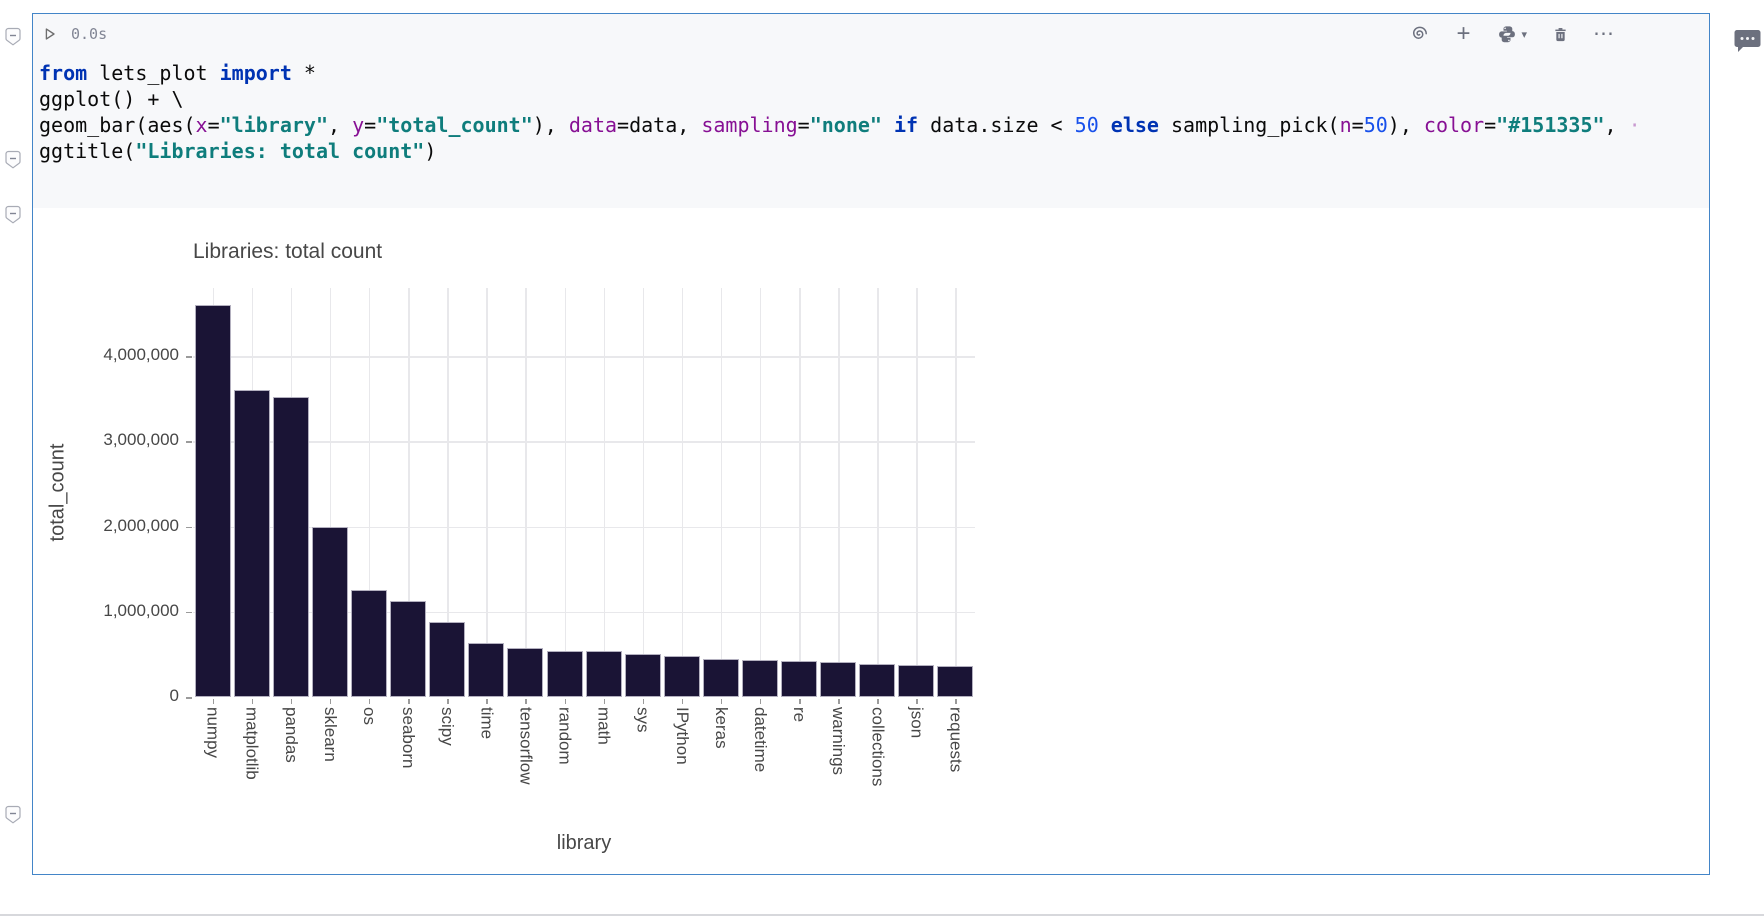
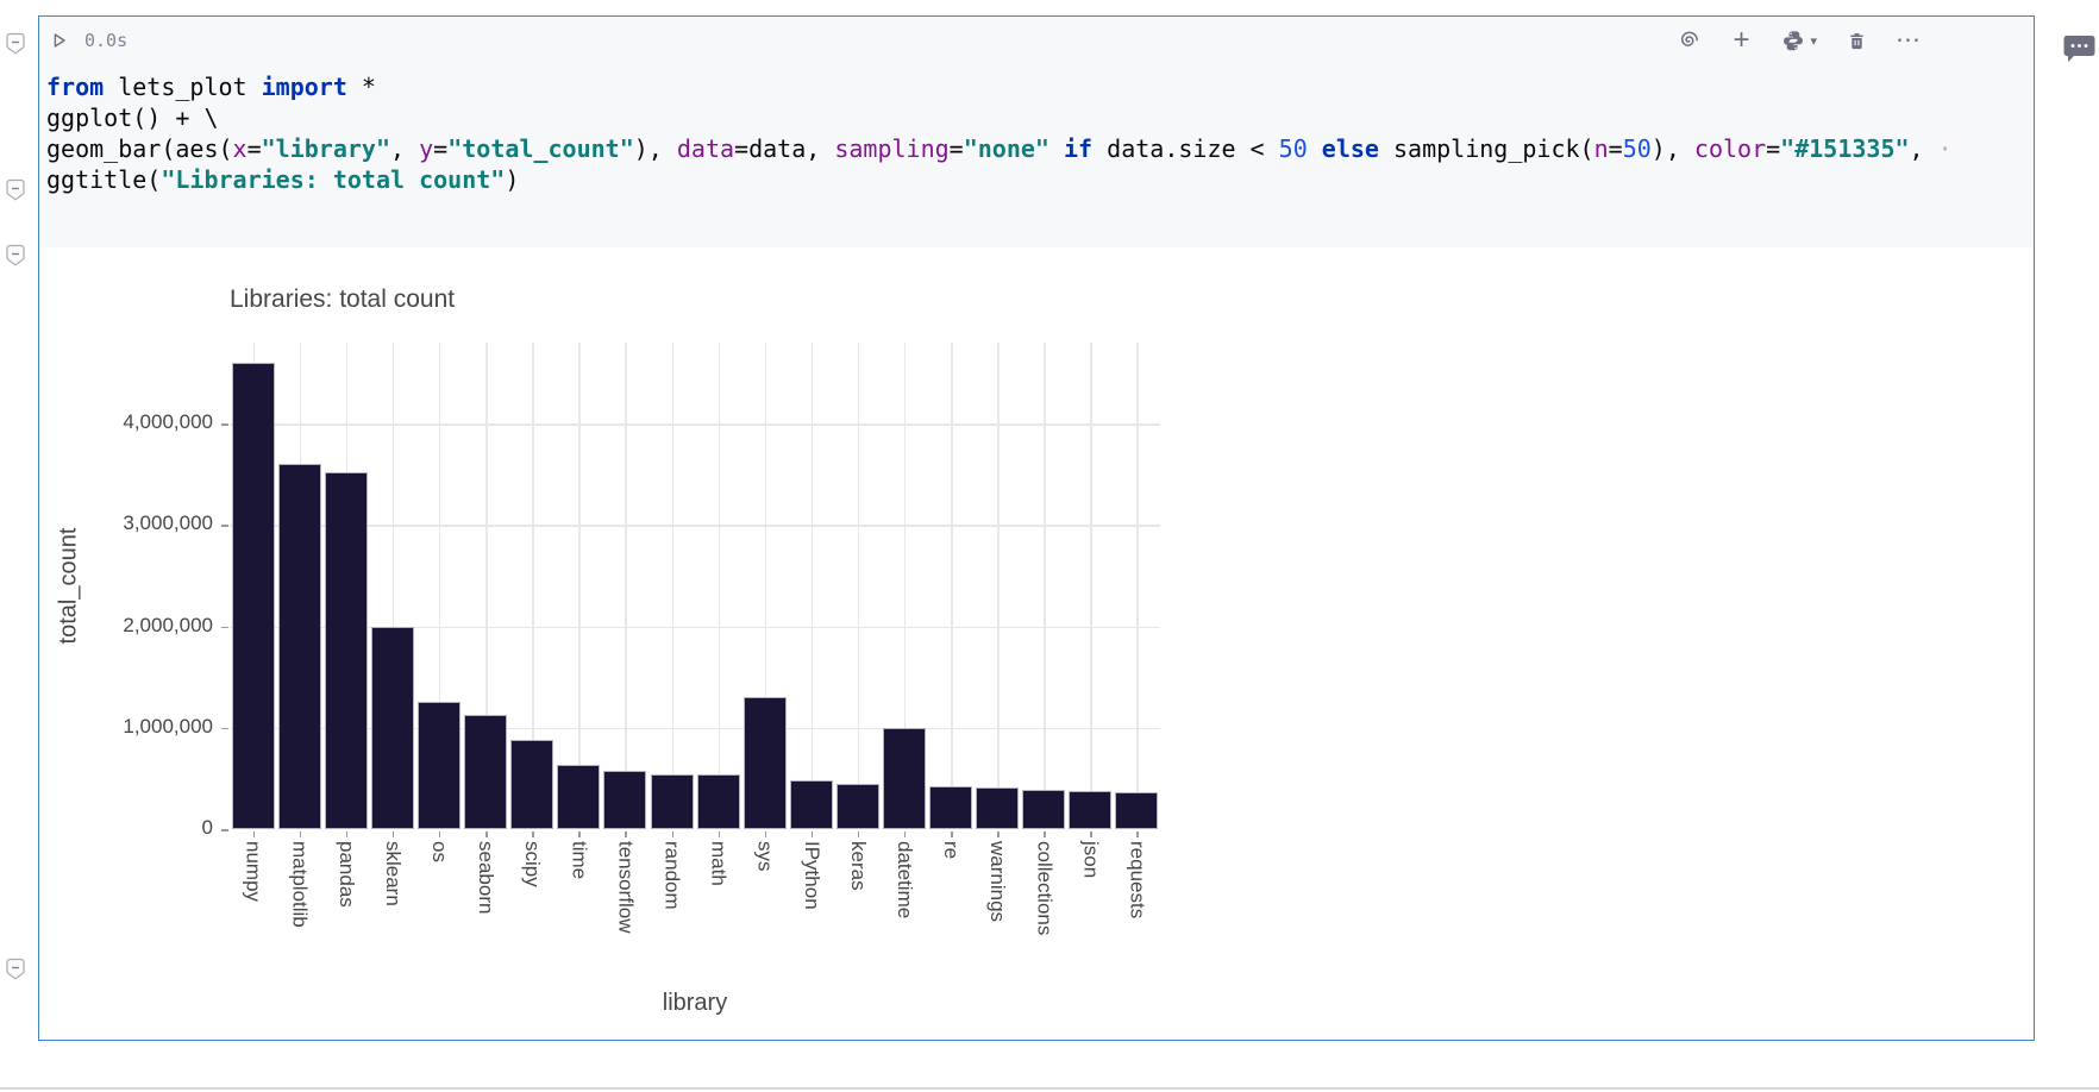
sys: 500000 -> 1300000
datetime: 400000 -> 1000000
